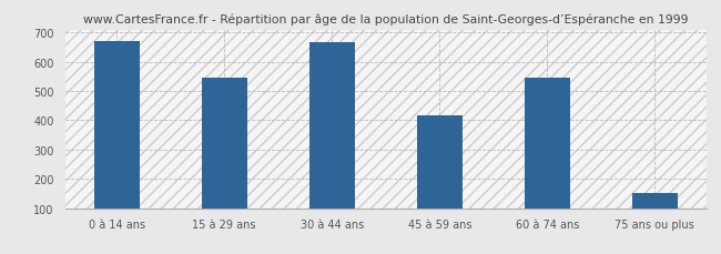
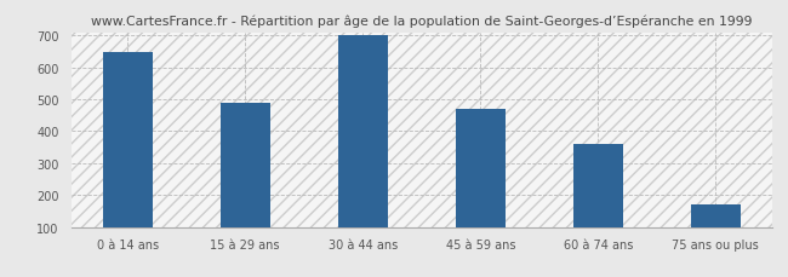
0 à 14 ans: 670 -> 648
15 à 29 ans: 545 -> 490
30 à 44 ans: 665 -> 700
45 à 59 ans: 415 -> 470
60 à 74 ans: 545 -> 360
75 ans ou plus: 150 -> 170
